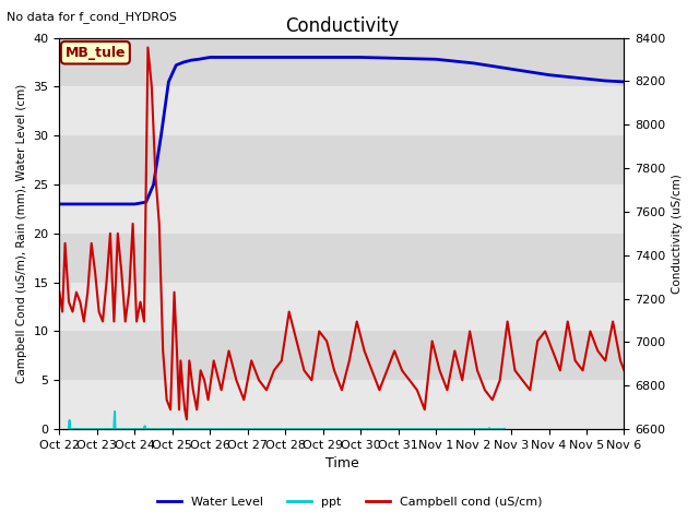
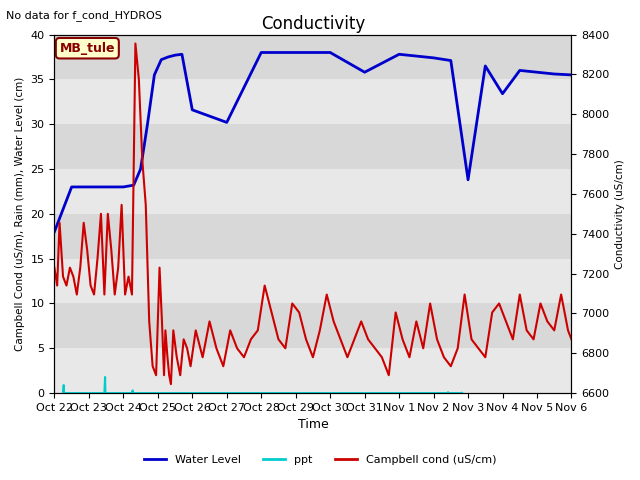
Water Level/Oct 22: 23.0 -> 18.0
Water Level/Oct 26: 38.0 -> 31.6
Water Level/Oct 27: 38.0 -> 30.2
Water Level/Oct 31: 37.9 -> 35.8
Water Level/Nov 3: 36.8 -> 23.8
Water Level/Nov 4: 36.2 -> 33.4
